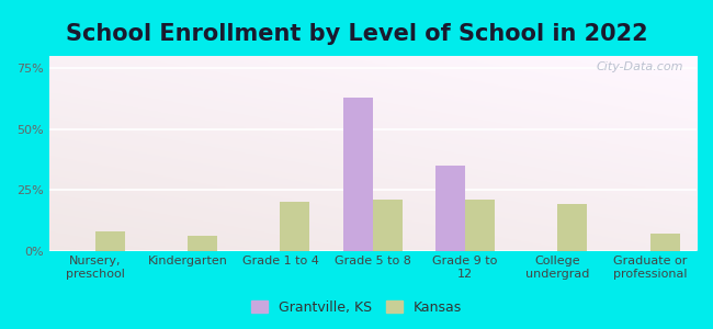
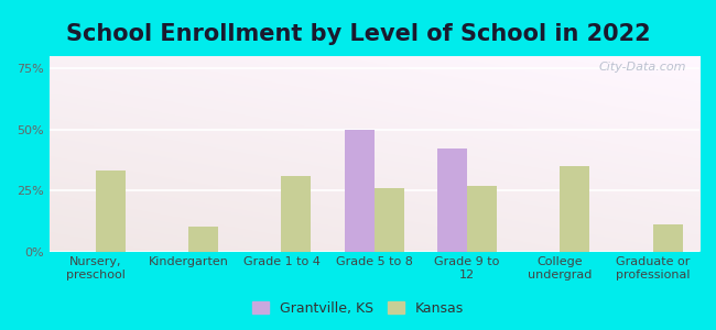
Kansas/Nursery, preschool: 8% -> 33%
Kansas/Kindergarten: 6% -> 10%
Kansas/Grade 1 to 4: 20% -> 31%
Grantville, KS/Grade 5 to 8: 63% -> 50%
Kansas/Grade 5 to 8: 21% -> 26%
Grantville, KS/Grade 9 to 12: 35% -> 42%
Kansas/Grade 9 to 12: 21% -> 27%
Kansas/College undergrad: 19% -> 35%
Kansas/Graduate or professional: 7% -> 11%
